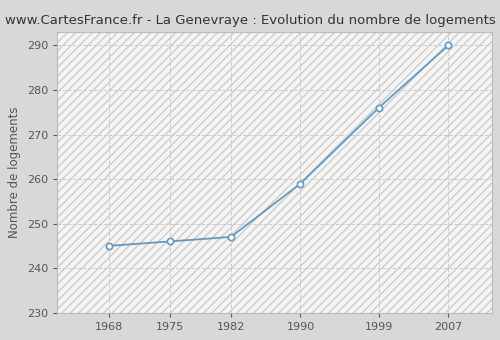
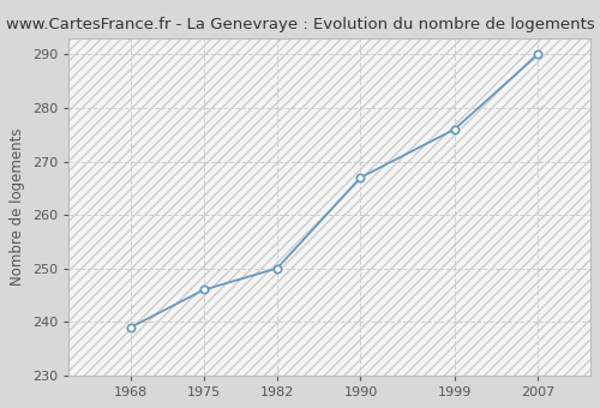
1968: 245 -> 239
1982: 247 -> 250
1990: 259 -> 267
